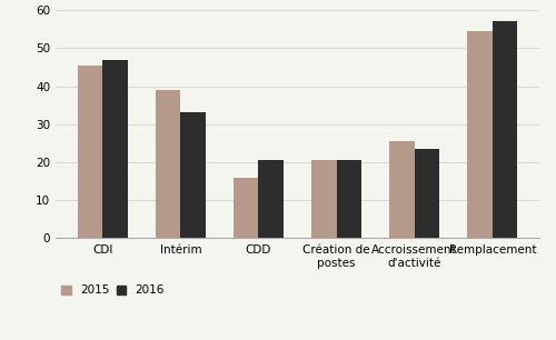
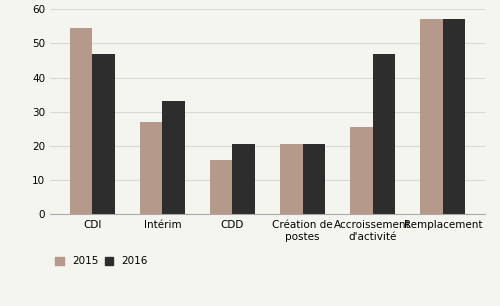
2015/CDI: 45.5 -> 54.5
2015/Intérim: 39.0 -> 27.0
2016/Accroissement d'activité: 23.5 -> 47.0
2015/Remplacement: 54.5 -> 57.0
